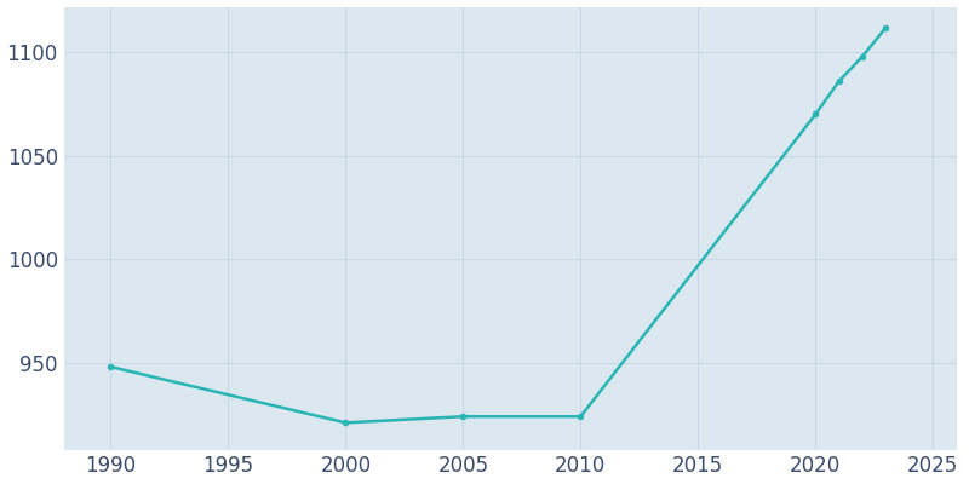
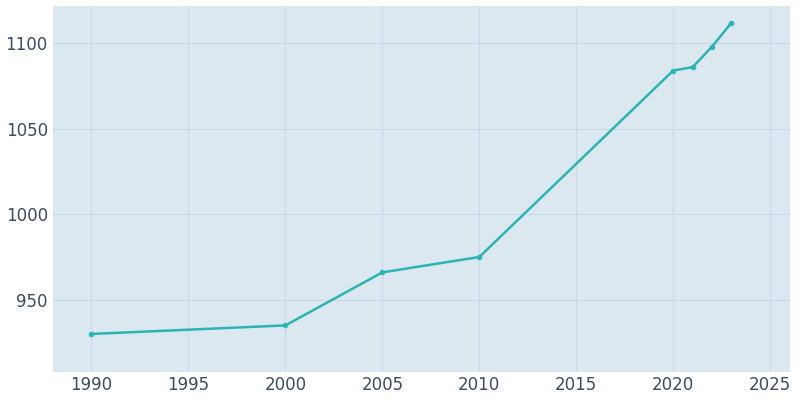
1990: 948 -> 930
2000: 921 -> 935
2005: 924 -> 966
2010: 924 -> 975
2020: 1070 -> 1084
